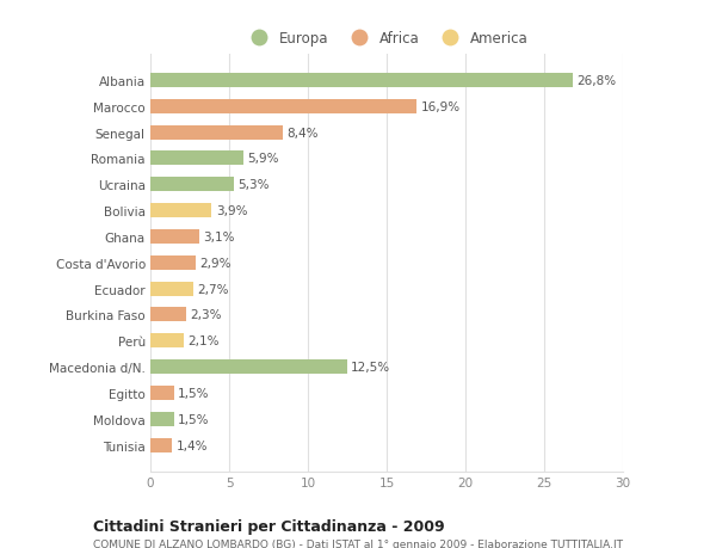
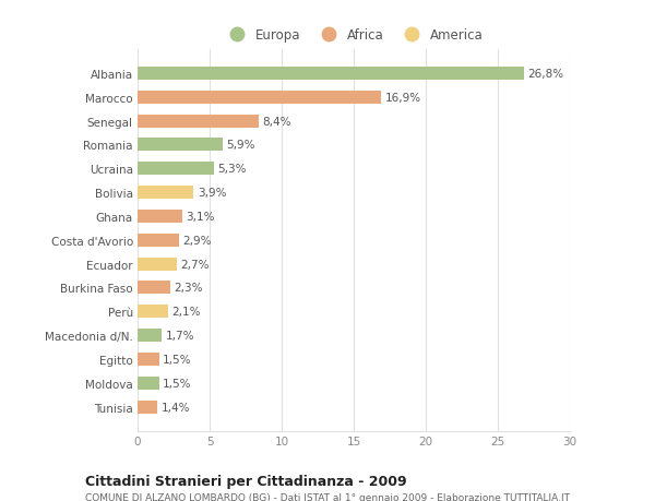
Macedonia d/N.: 12,5% -> 1,7%
